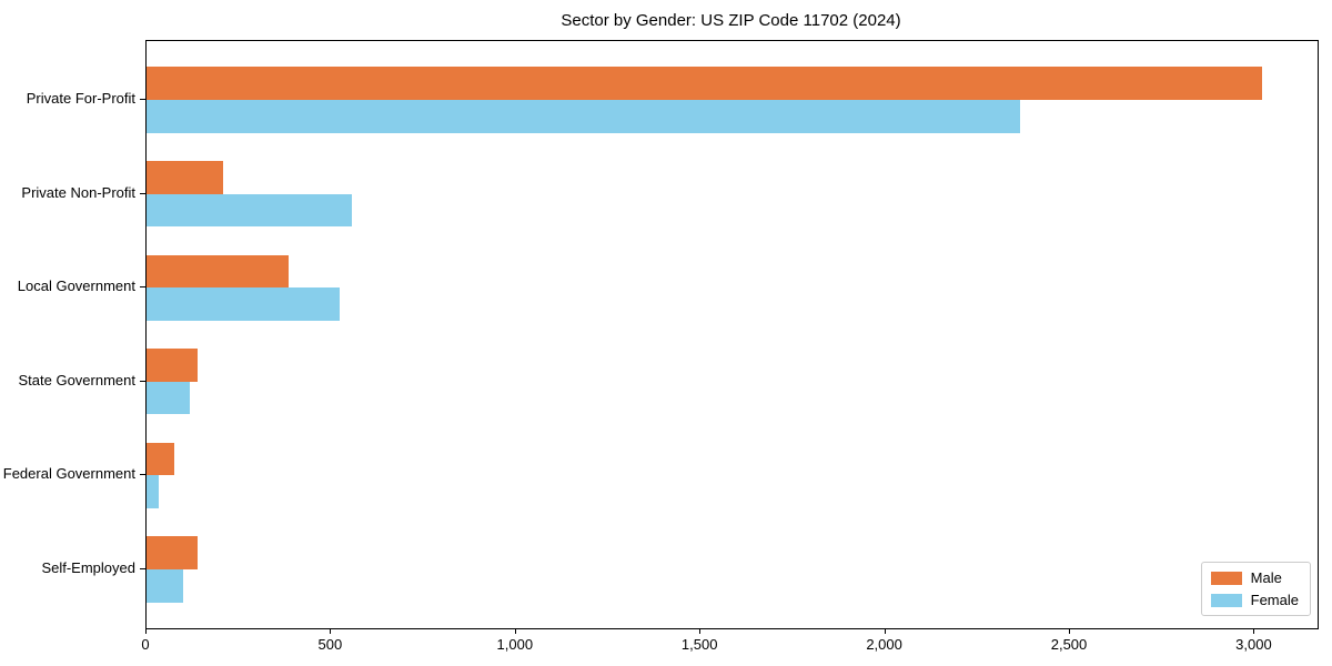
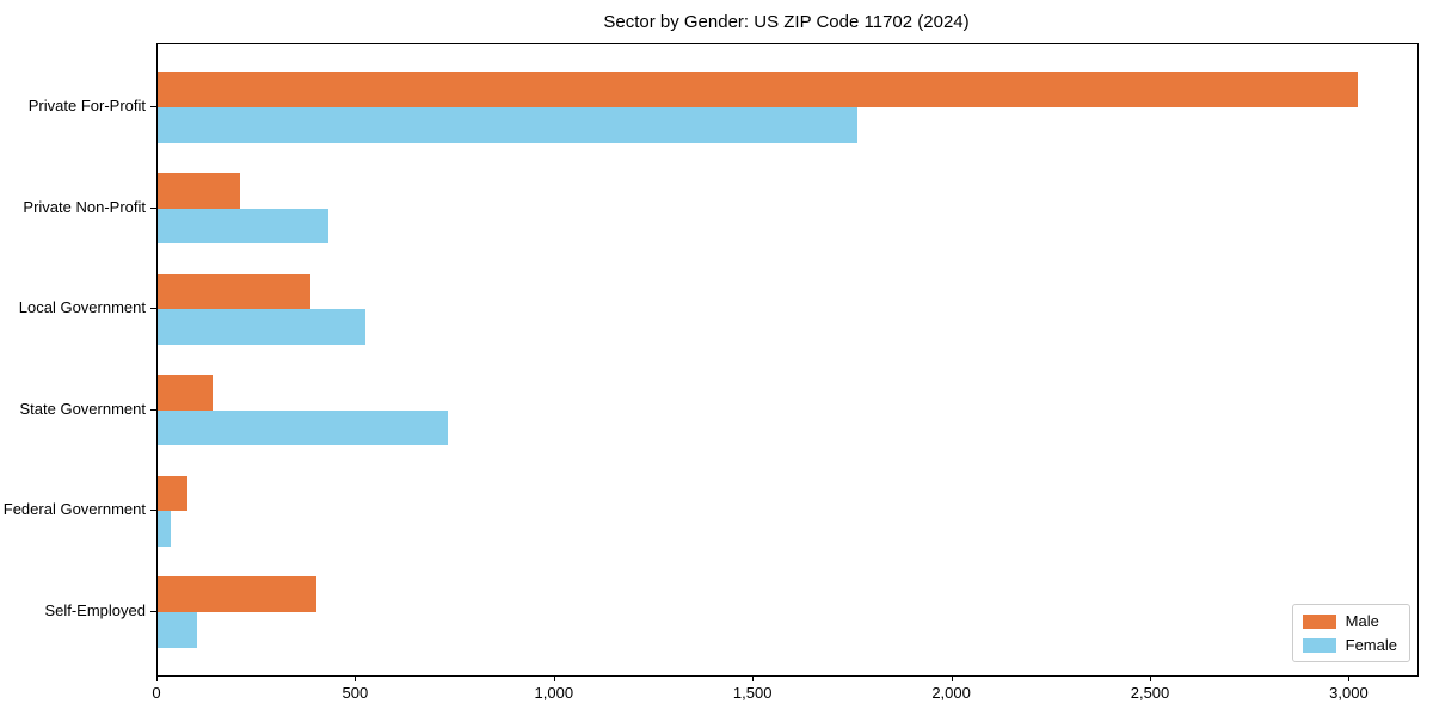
Female/Private For-Profit: 2360 -> 1760
Female/Private Non-Profit: 560 -> 430
Female/State Government: 120 -> 730
Male/Self-Employed: 140 -> 400
